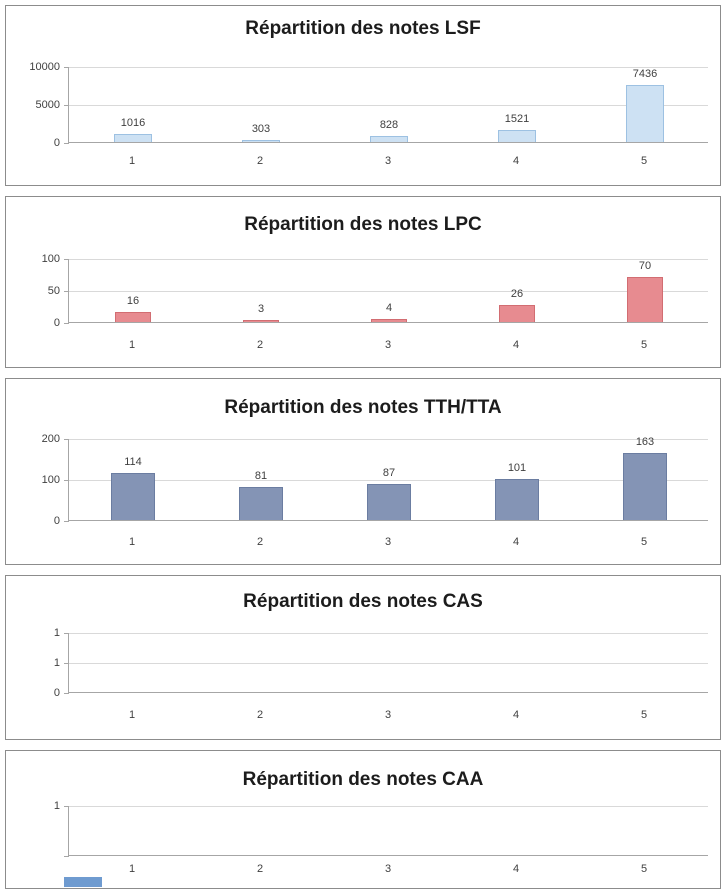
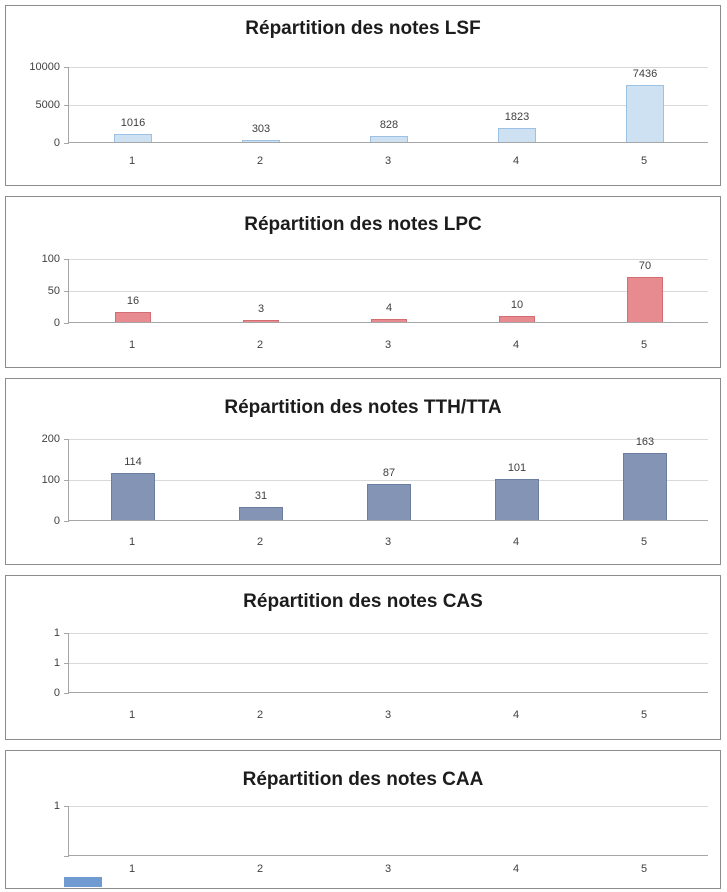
Répartition des notes LSF/4: 1521 -> 1823
Répartition des notes LPC/4: 26 -> 10
Répartition des notes TTH/TTA/2: 81 -> 31
